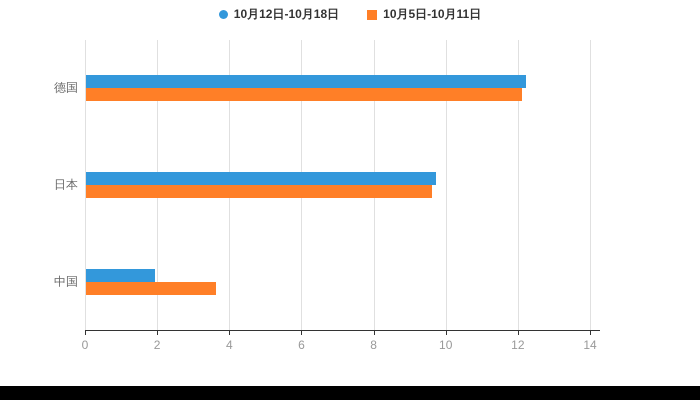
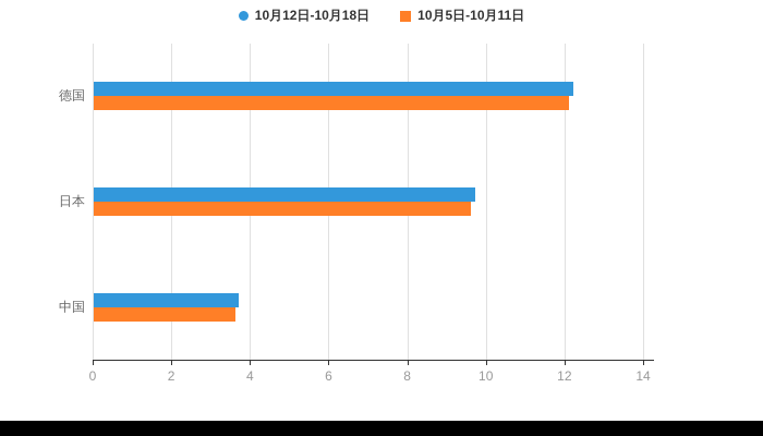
10月12日-10月18日/中国: 1.9 -> 3.7
